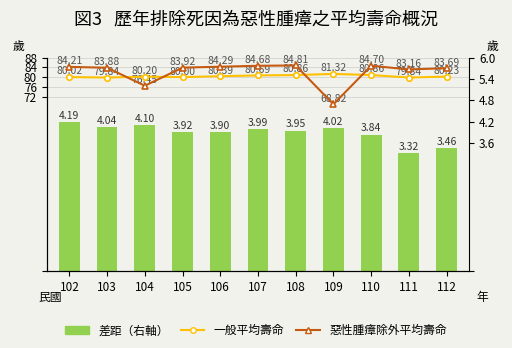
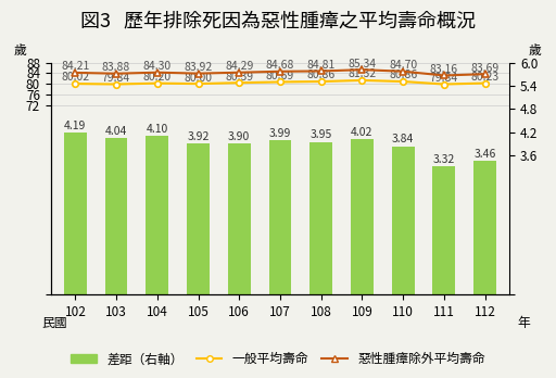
惡性腫瘴除外平均壽命/104: 76.45 -> 84.30
惡性腫瘴除外平均壽命/109: 68.82 -> 85.34
